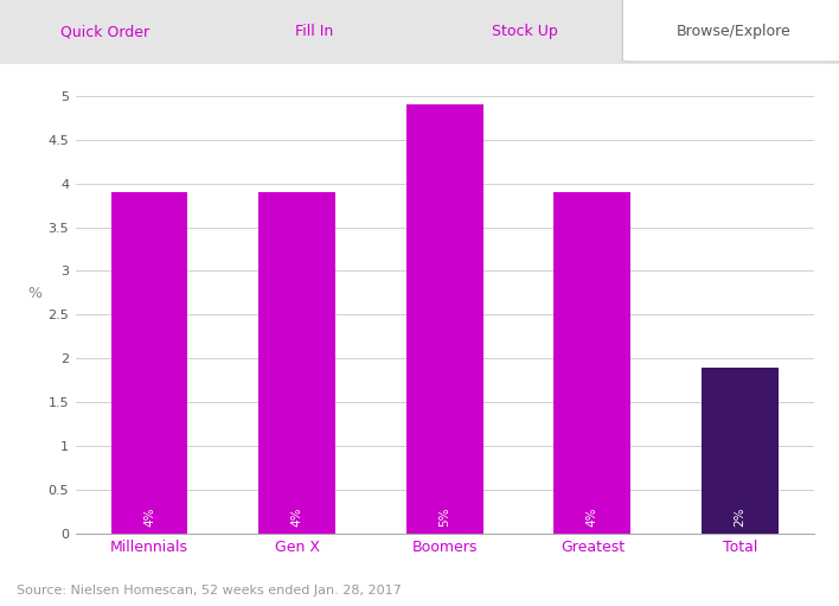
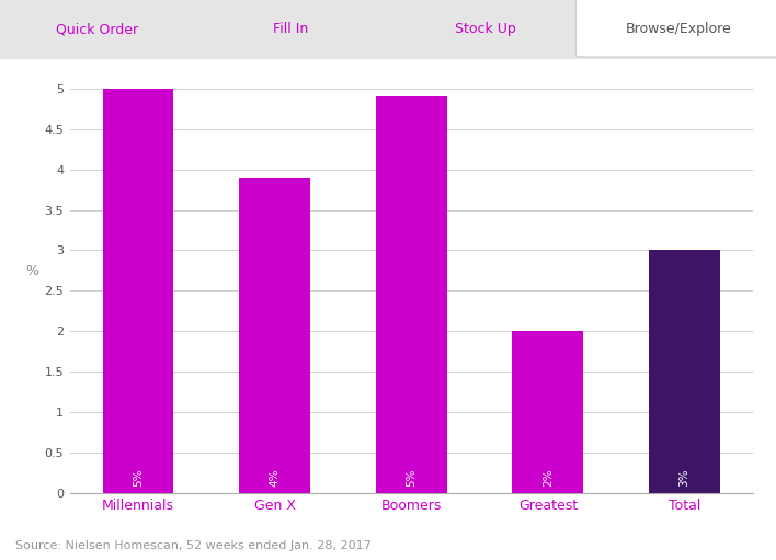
Millennials: 4% -> 5%
Greatest: 4% -> 2%
Total: 2% -> 3%
